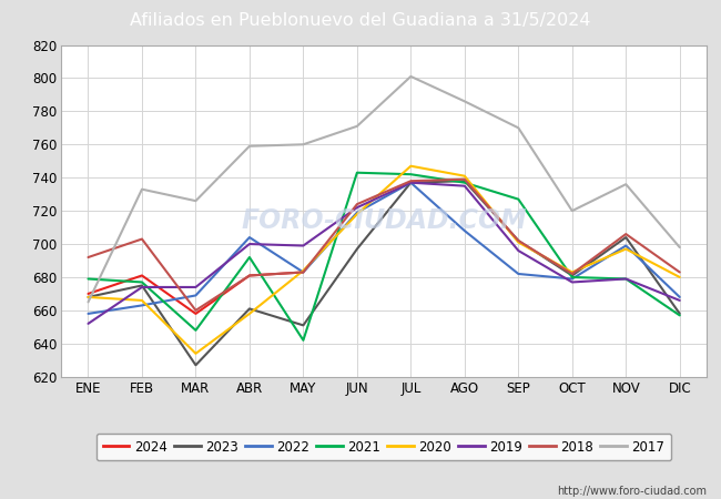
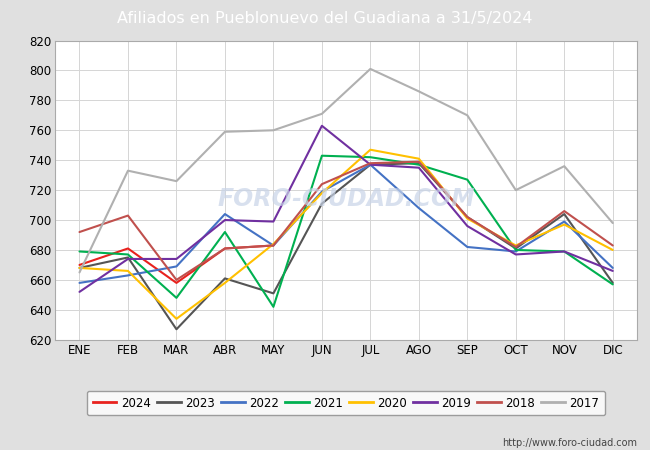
2023/JUN: 697 -> 711
2019/JUN: 722 -> 763
